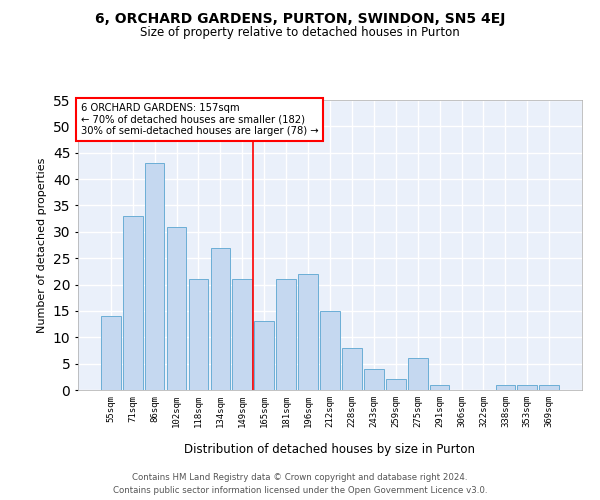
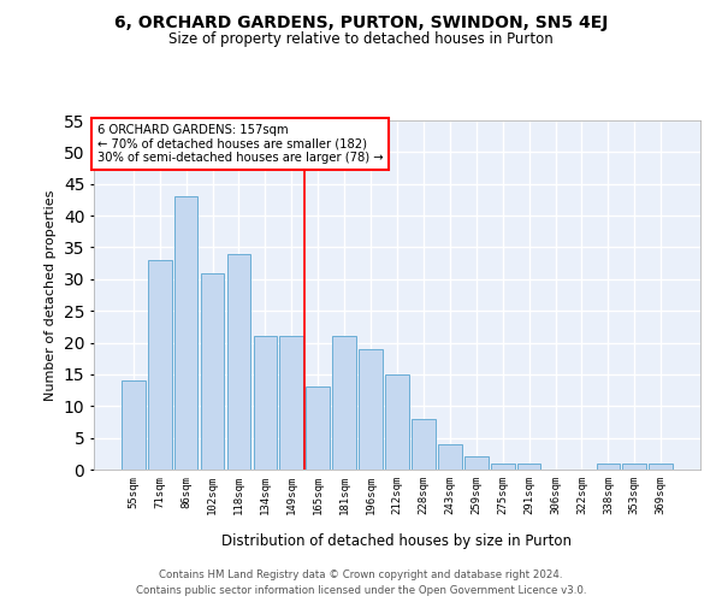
118sqm: 21 -> 34
134sqm: 27 -> 21
196sqm: 22 -> 19
275sqm: 6 -> 1
